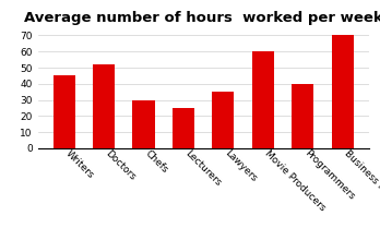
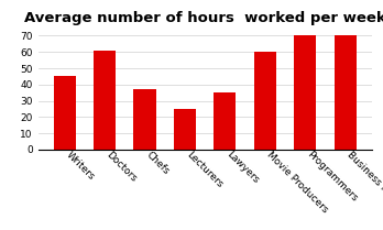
Doctors: 52 -> 61
Chefs: 30 -> 37
Programmers: 40 -> 70
